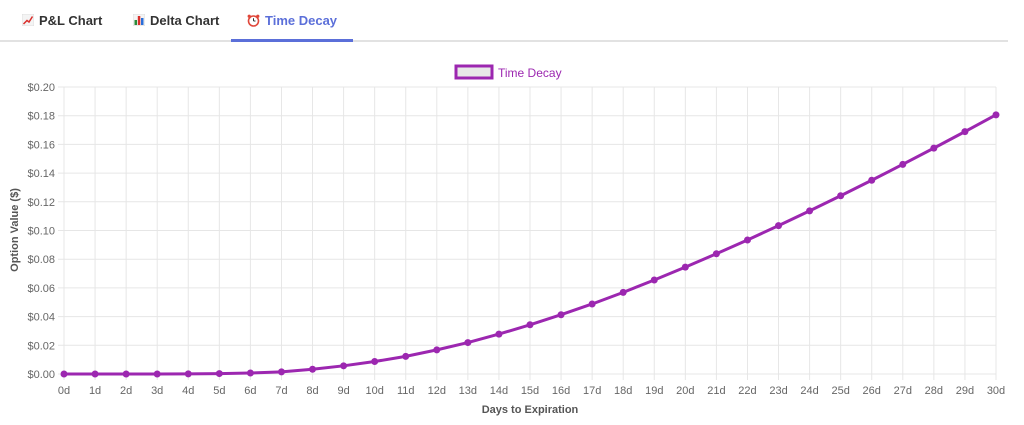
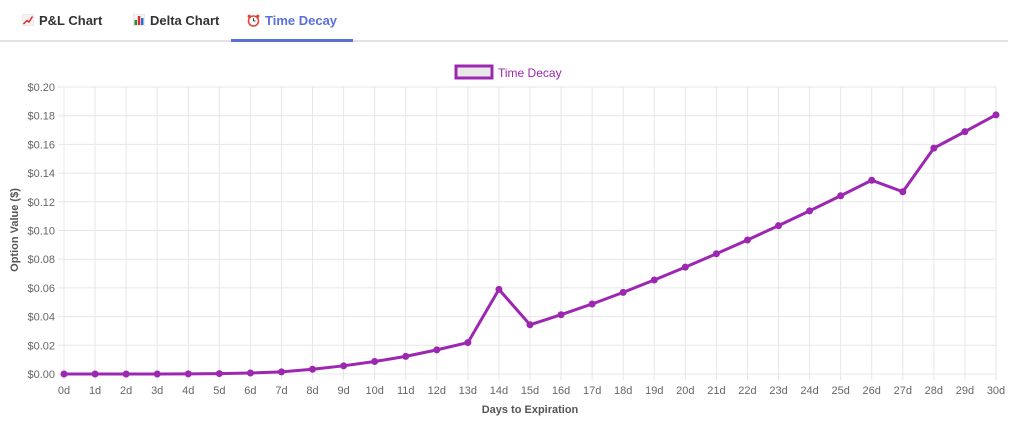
14d: $0.028 -> $0.059
27d: $0.146 -> $0.127
